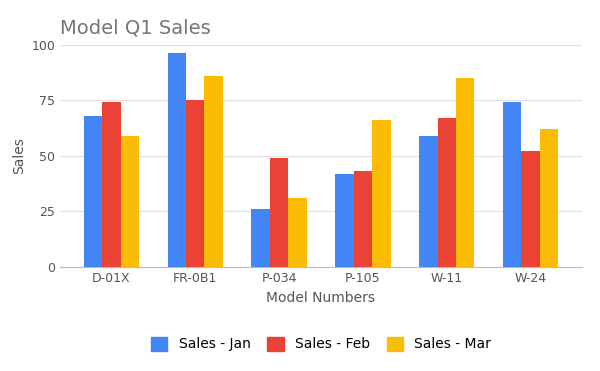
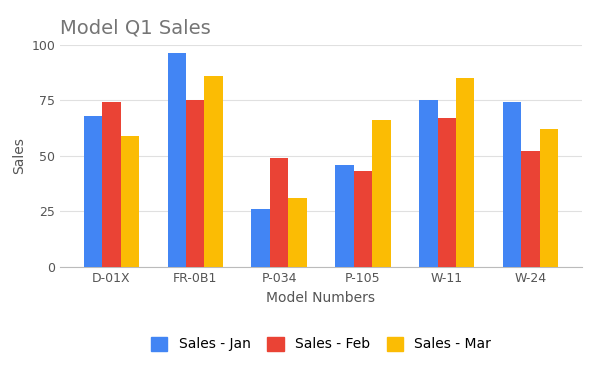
Sales - Jan/P-105: 42 -> 46
Sales - Jan/W-11: 59 -> 75
